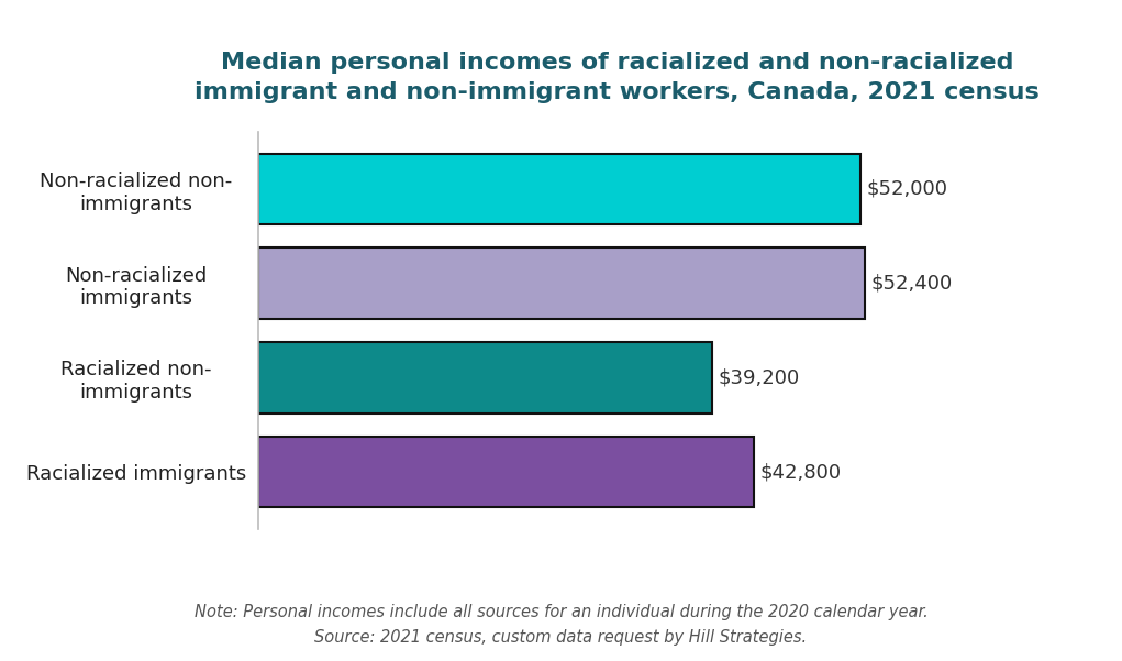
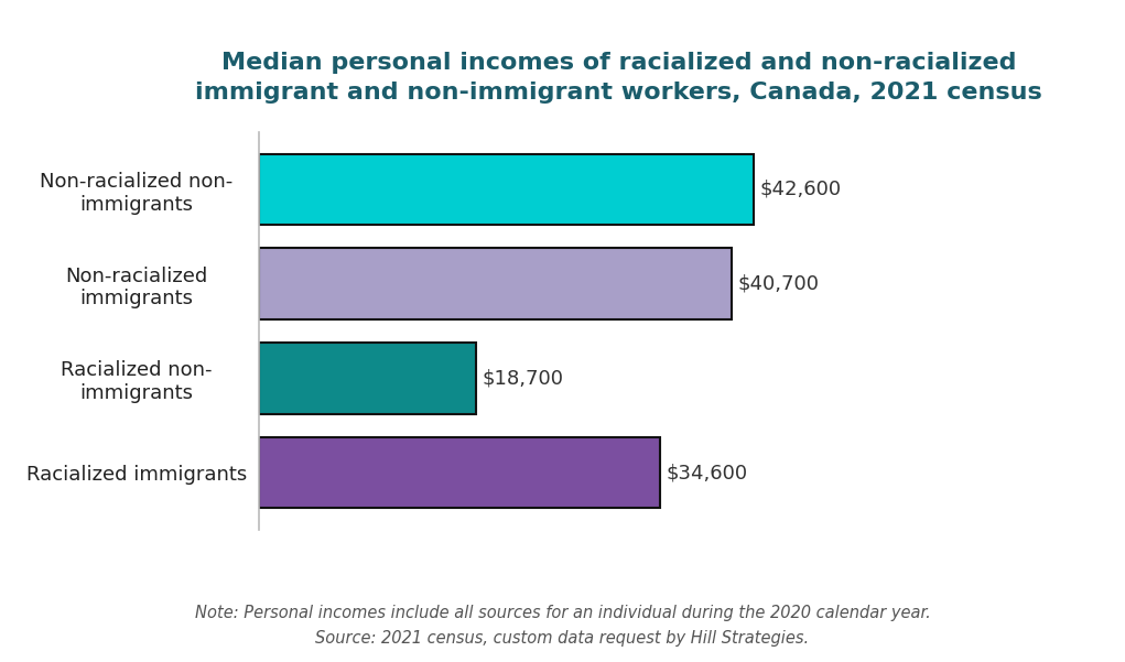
Non-racialized non- immigrants: $52,000 -> $42,600
Non-racialized immigrants: $52,400 -> $40,700
Racialized non- immigrants: $39,200 -> $18,700
Racialized immigrants: $42,800 -> $34,600
